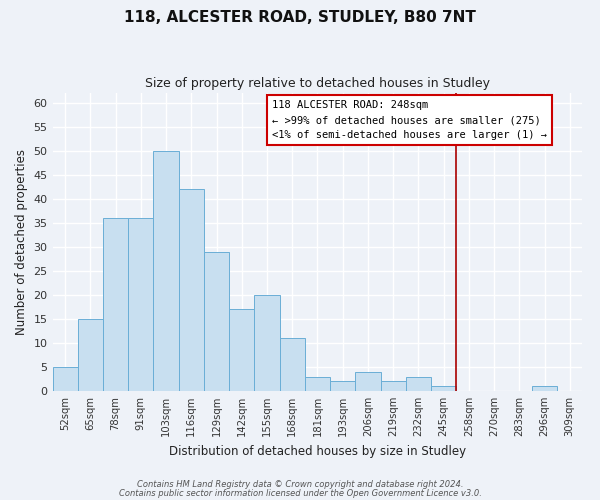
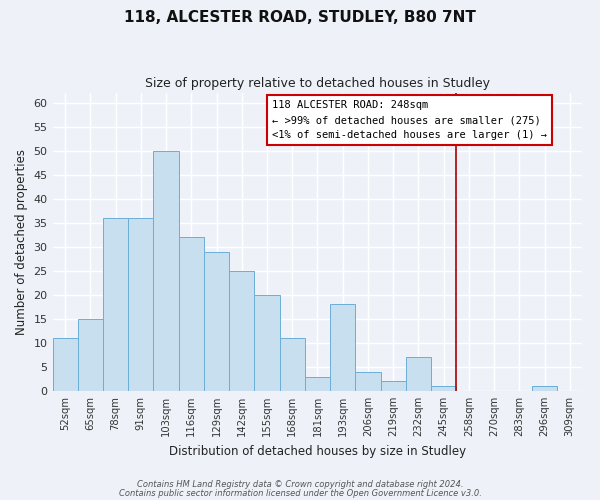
52sqm: 5 -> 11
116sqm: 42 -> 32
142sqm: 17 -> 25
193sqm: 2 -> 18
232sqm: 3 -> 7
